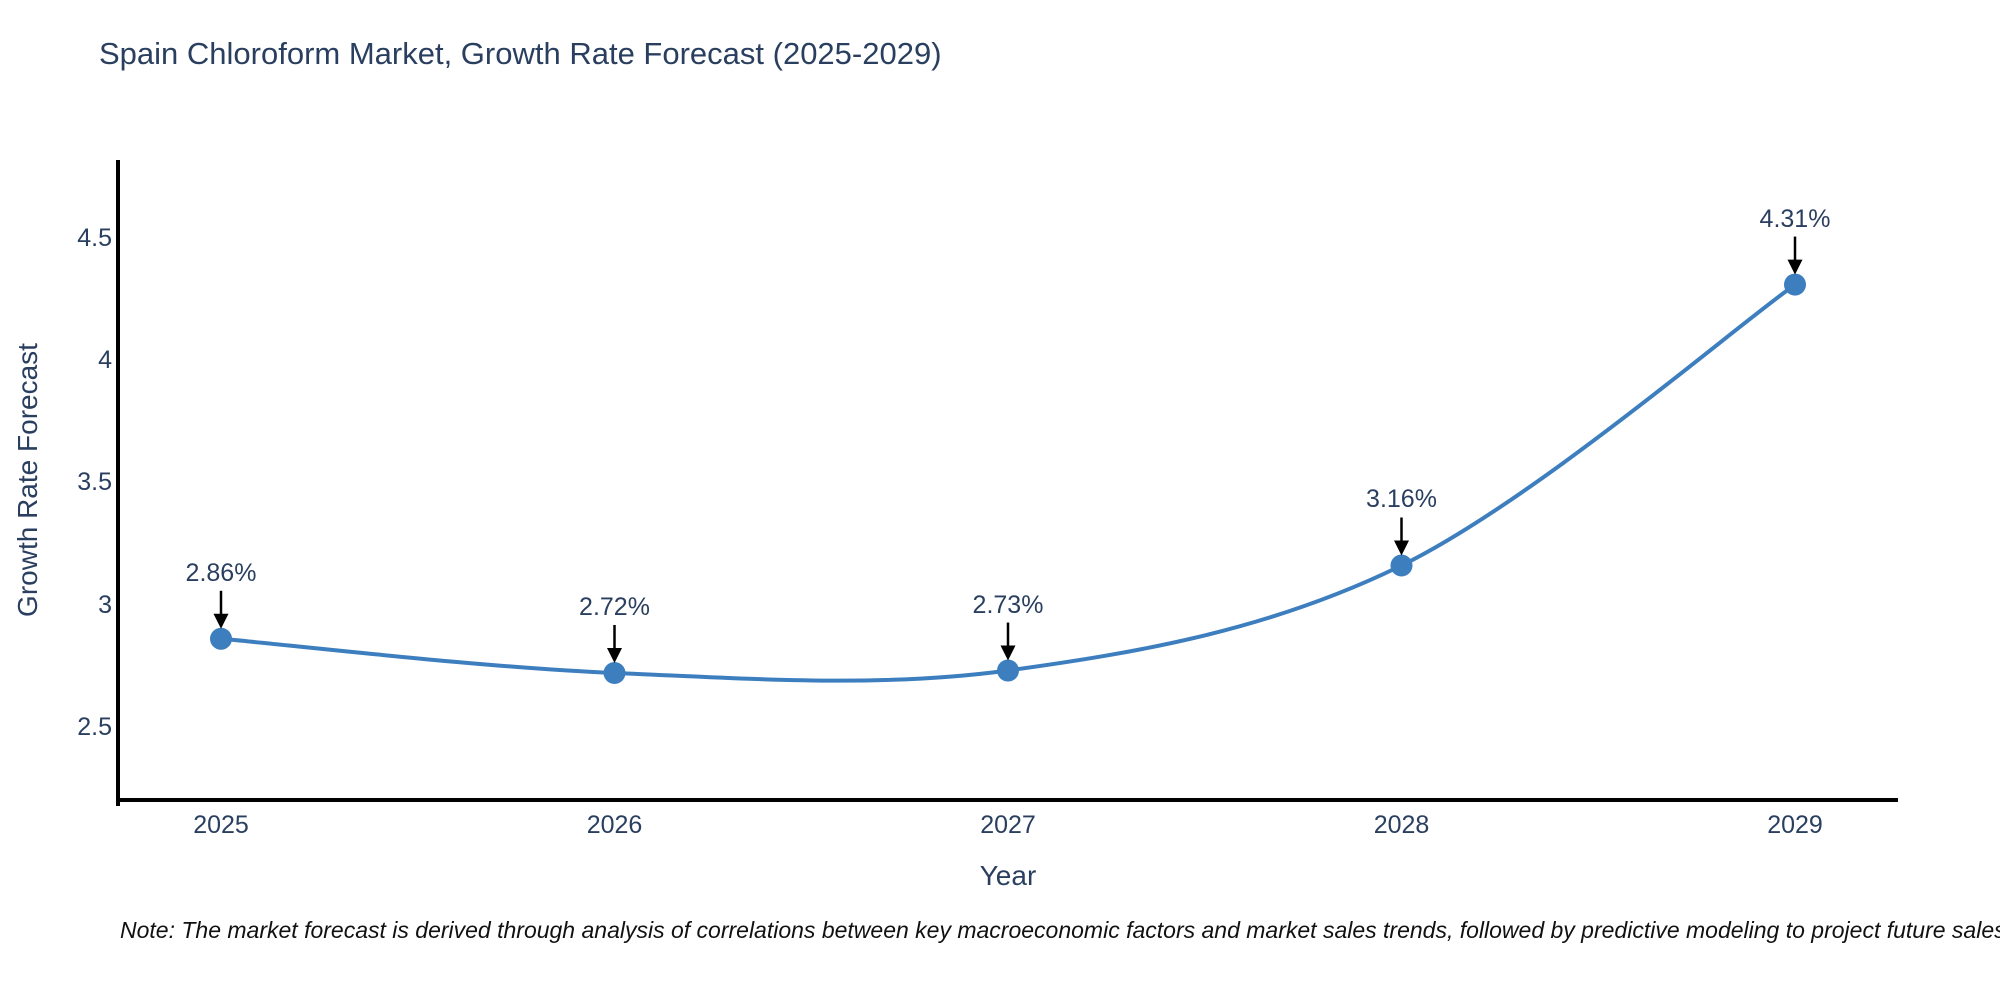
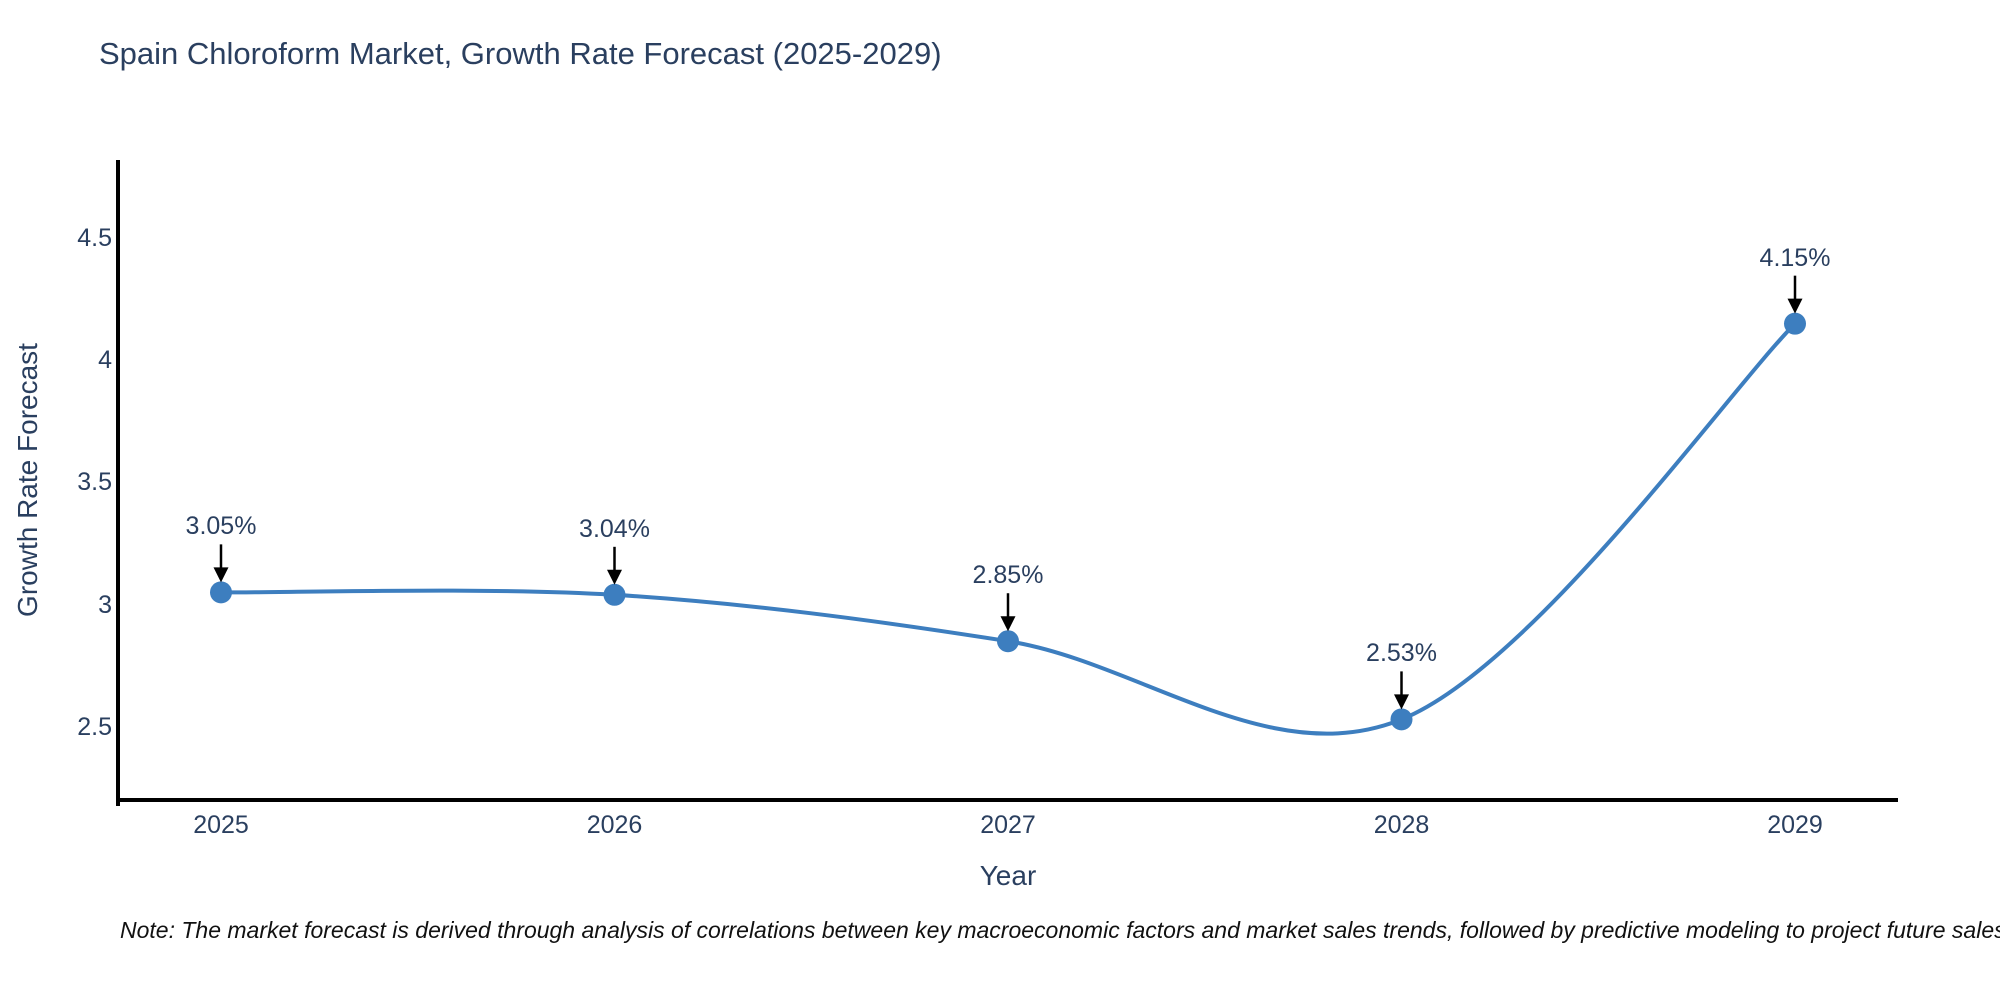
2025: 2.86% -> 3.05%
2026: 2.72% -> 3.04%
2027: 2.73% -> 2.85%
2028: 3.16% -> 2.53%
2029: 4.31% -> 4.15%
